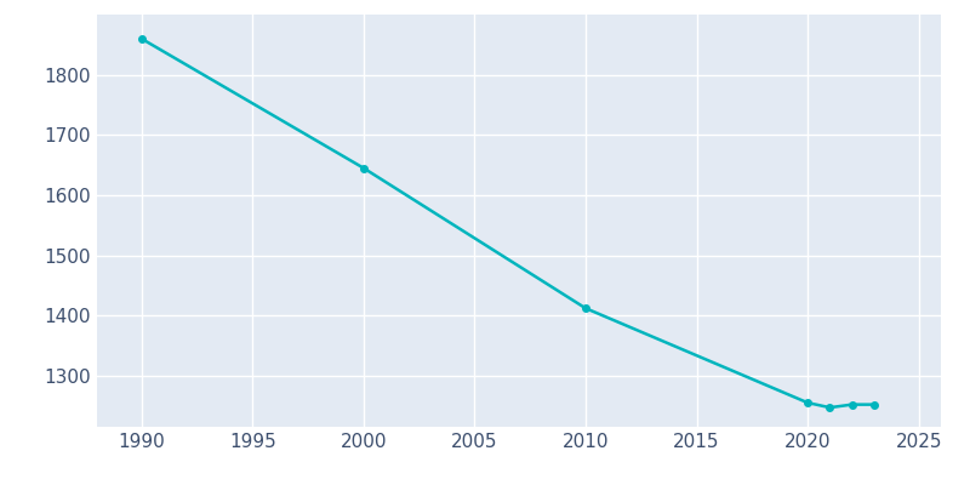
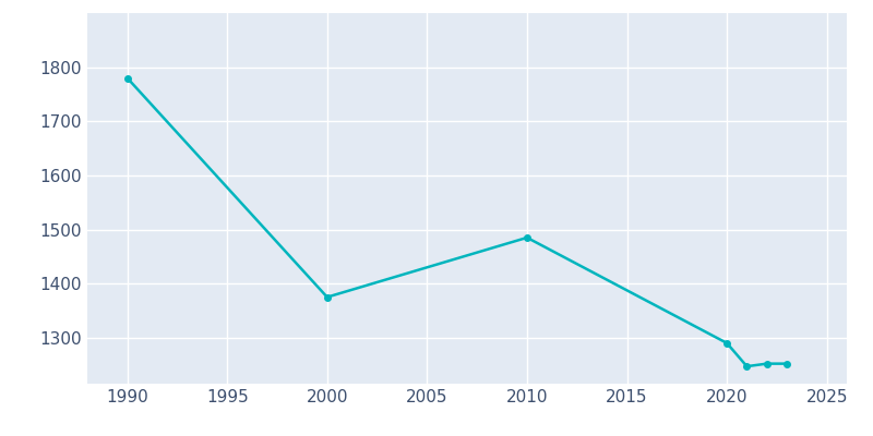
1990: 1860 -> 1780
2000: 1645 -> 1375
2010: 1412 -> 1485
2020: 1255 -> 1290
